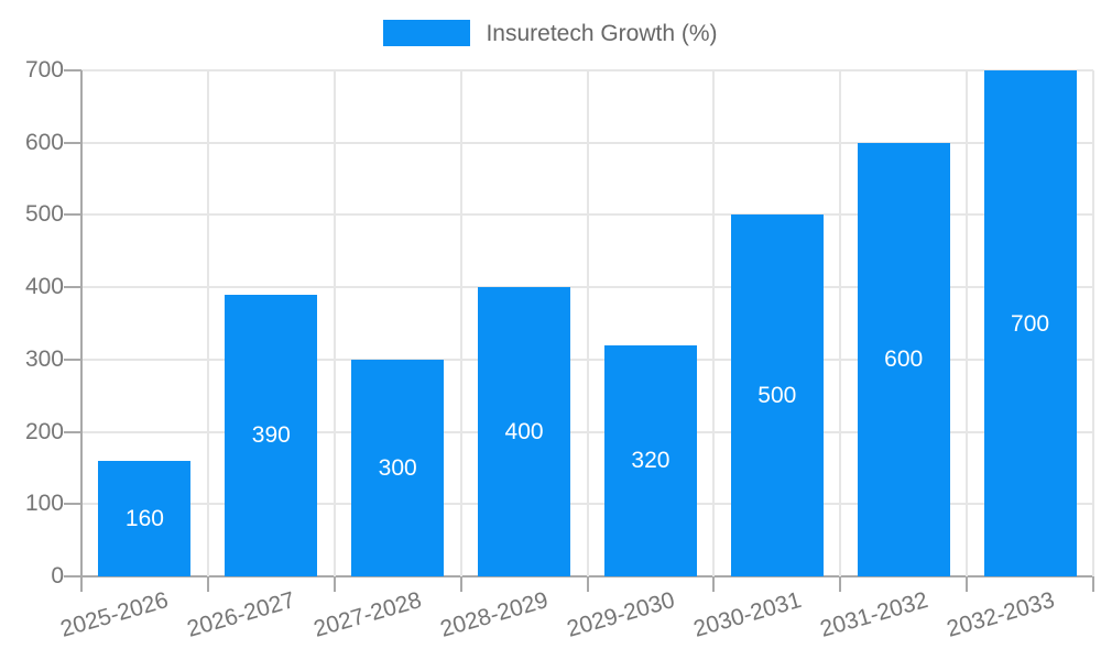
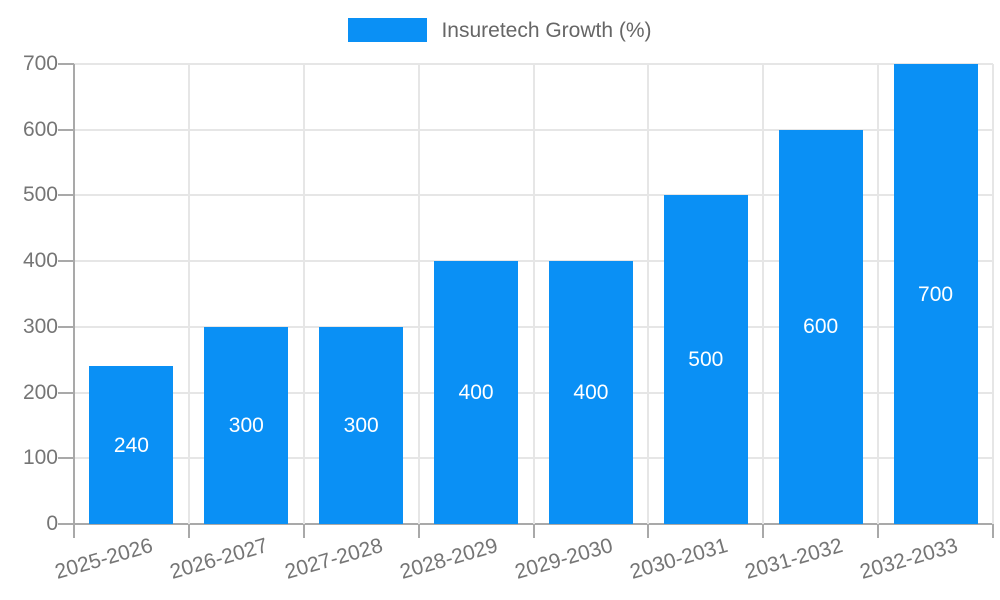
2025-2026: 160 -> 240
2026-2027: 390 -> 300
2029-2030: 320 -> 400
